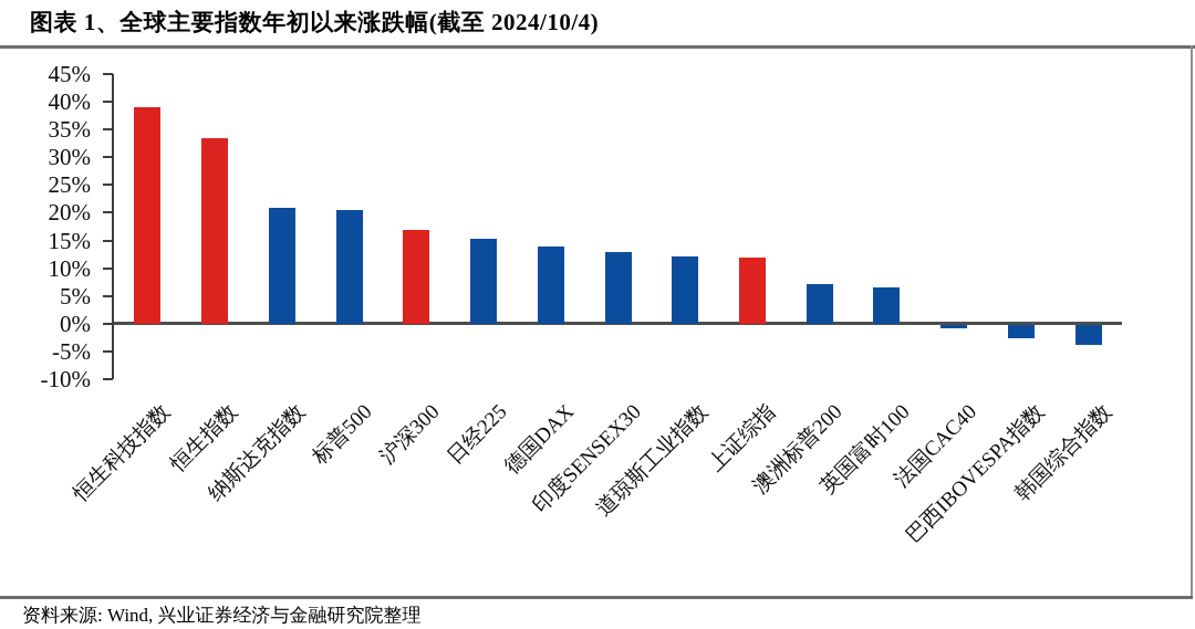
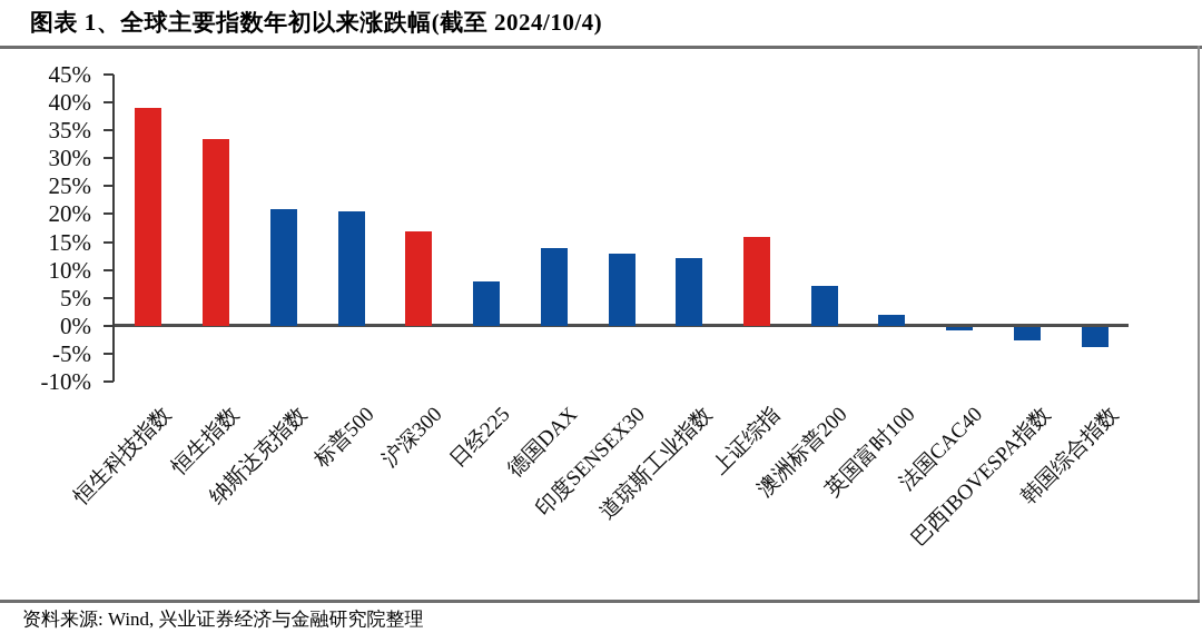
日经225: 15% -> 8%
上证综指: 12% -> 16%
英国富时100: 7% -> 2%
